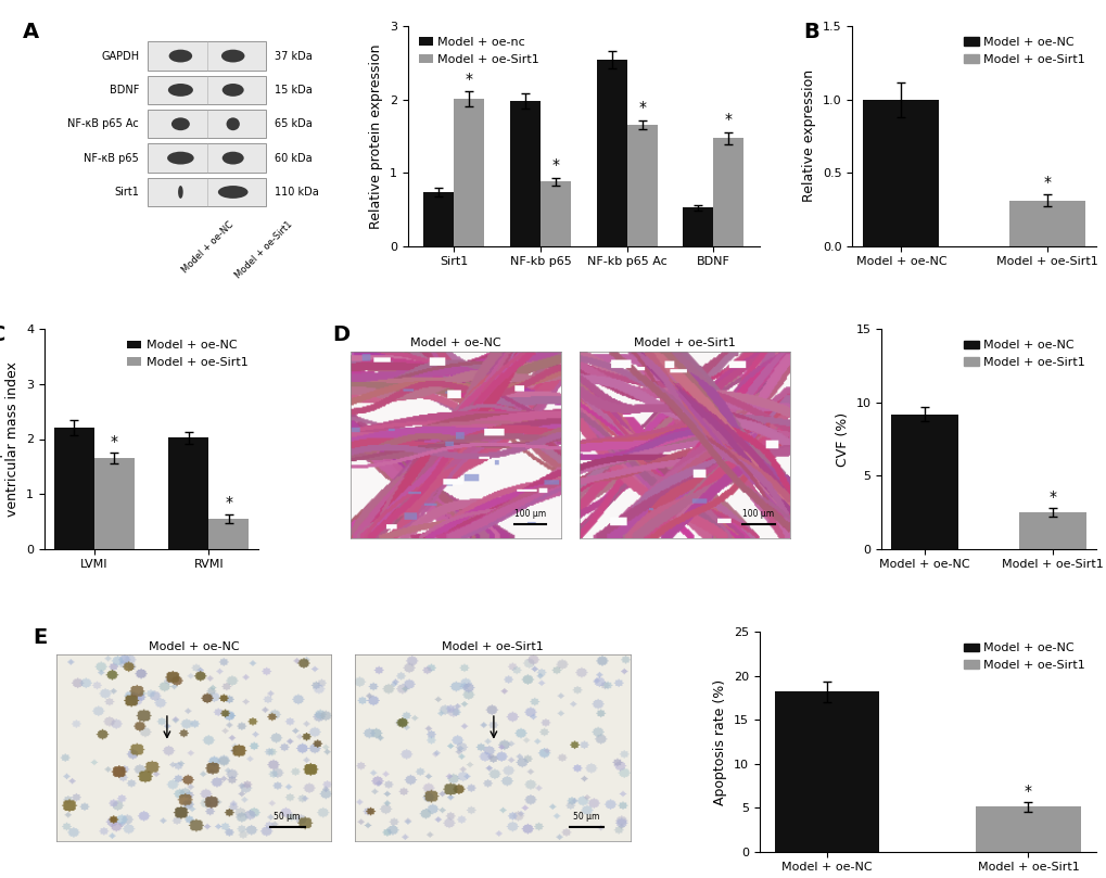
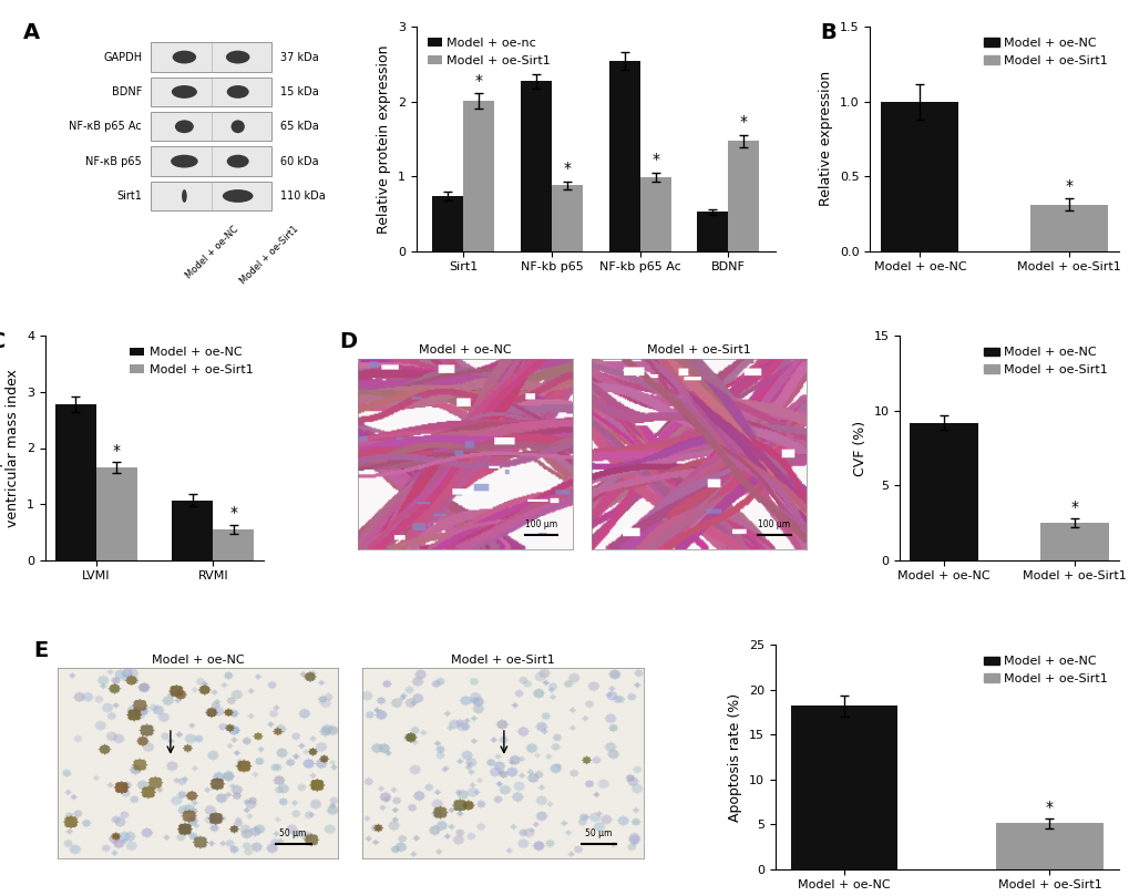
Model + oe-nc/NF-kb p65: 1.98 -> 2.27
Model + oe-Sirt1/NF-kb p65 Ac: 1.66 -> 0.99
Model + oe-NC/LVMI: 2.20 -> 2.78
Model + oe-NC/RVMI: 2.02 -> 1.07
